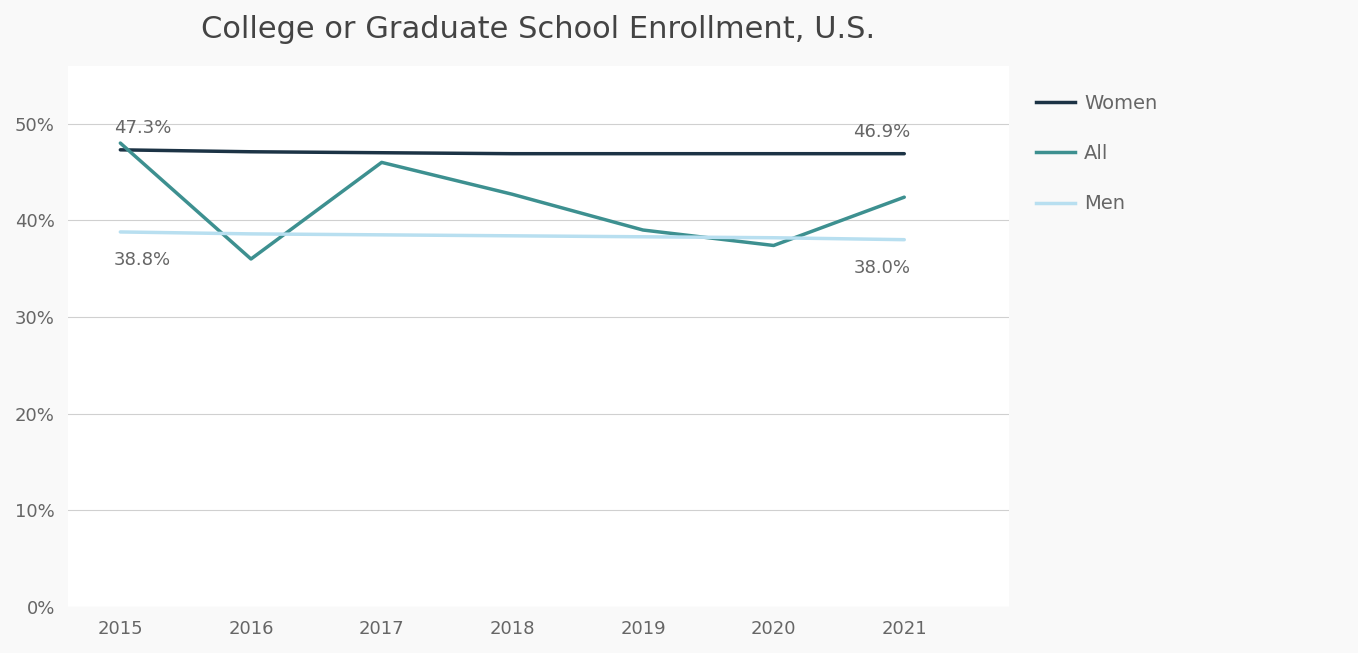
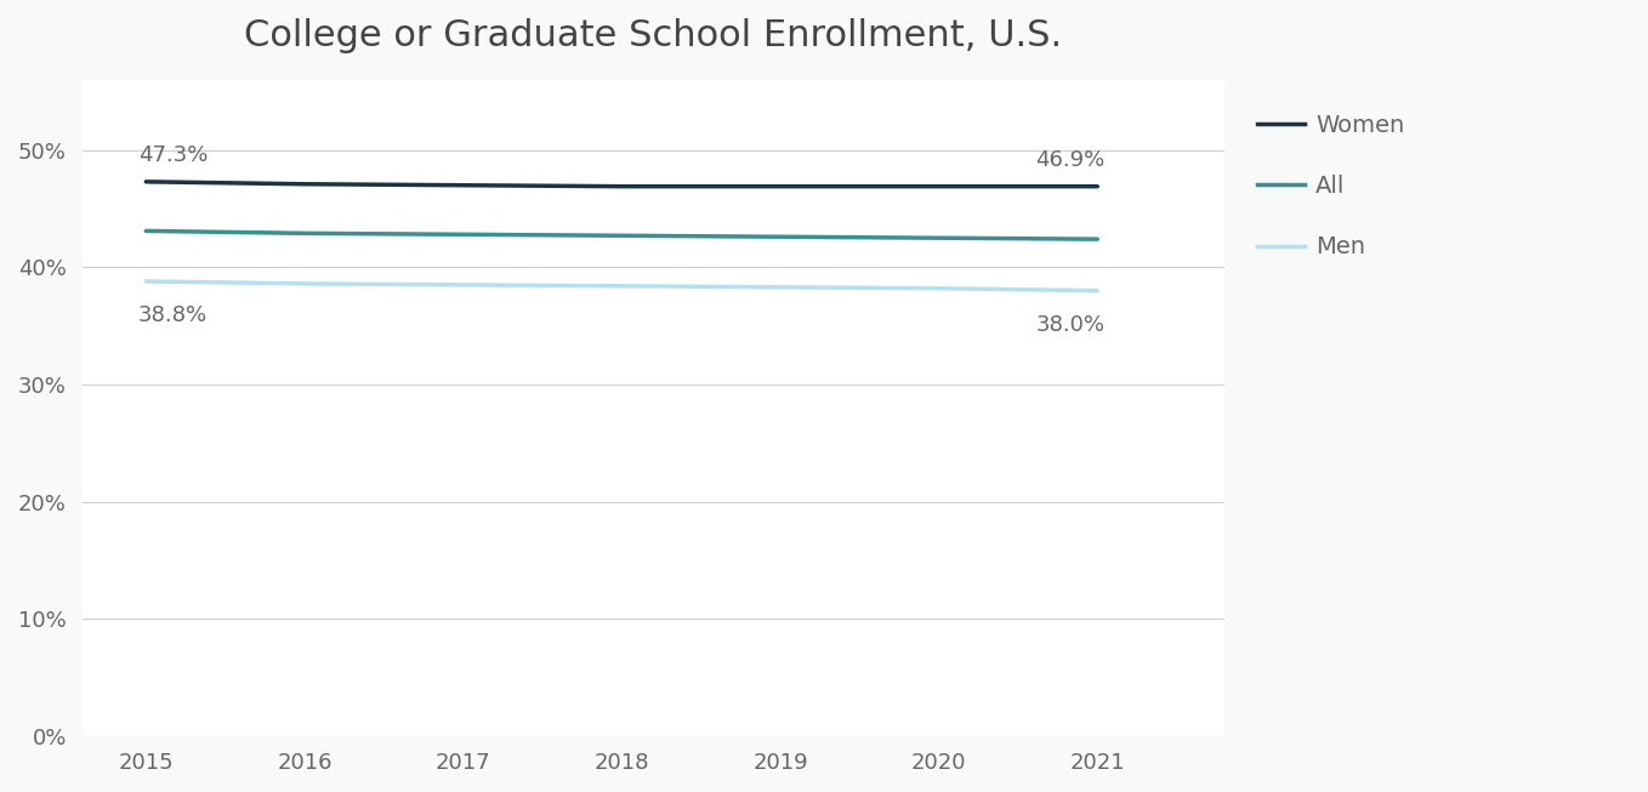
All/2015: 48.0% -> 43.1%
All/2016: 36.0% -> 42.9%
All/2017: 46.0% -> 42.8%
All/2019: 39.0% -> 42.6%
All/2020: 37.4% -> 42.5%
